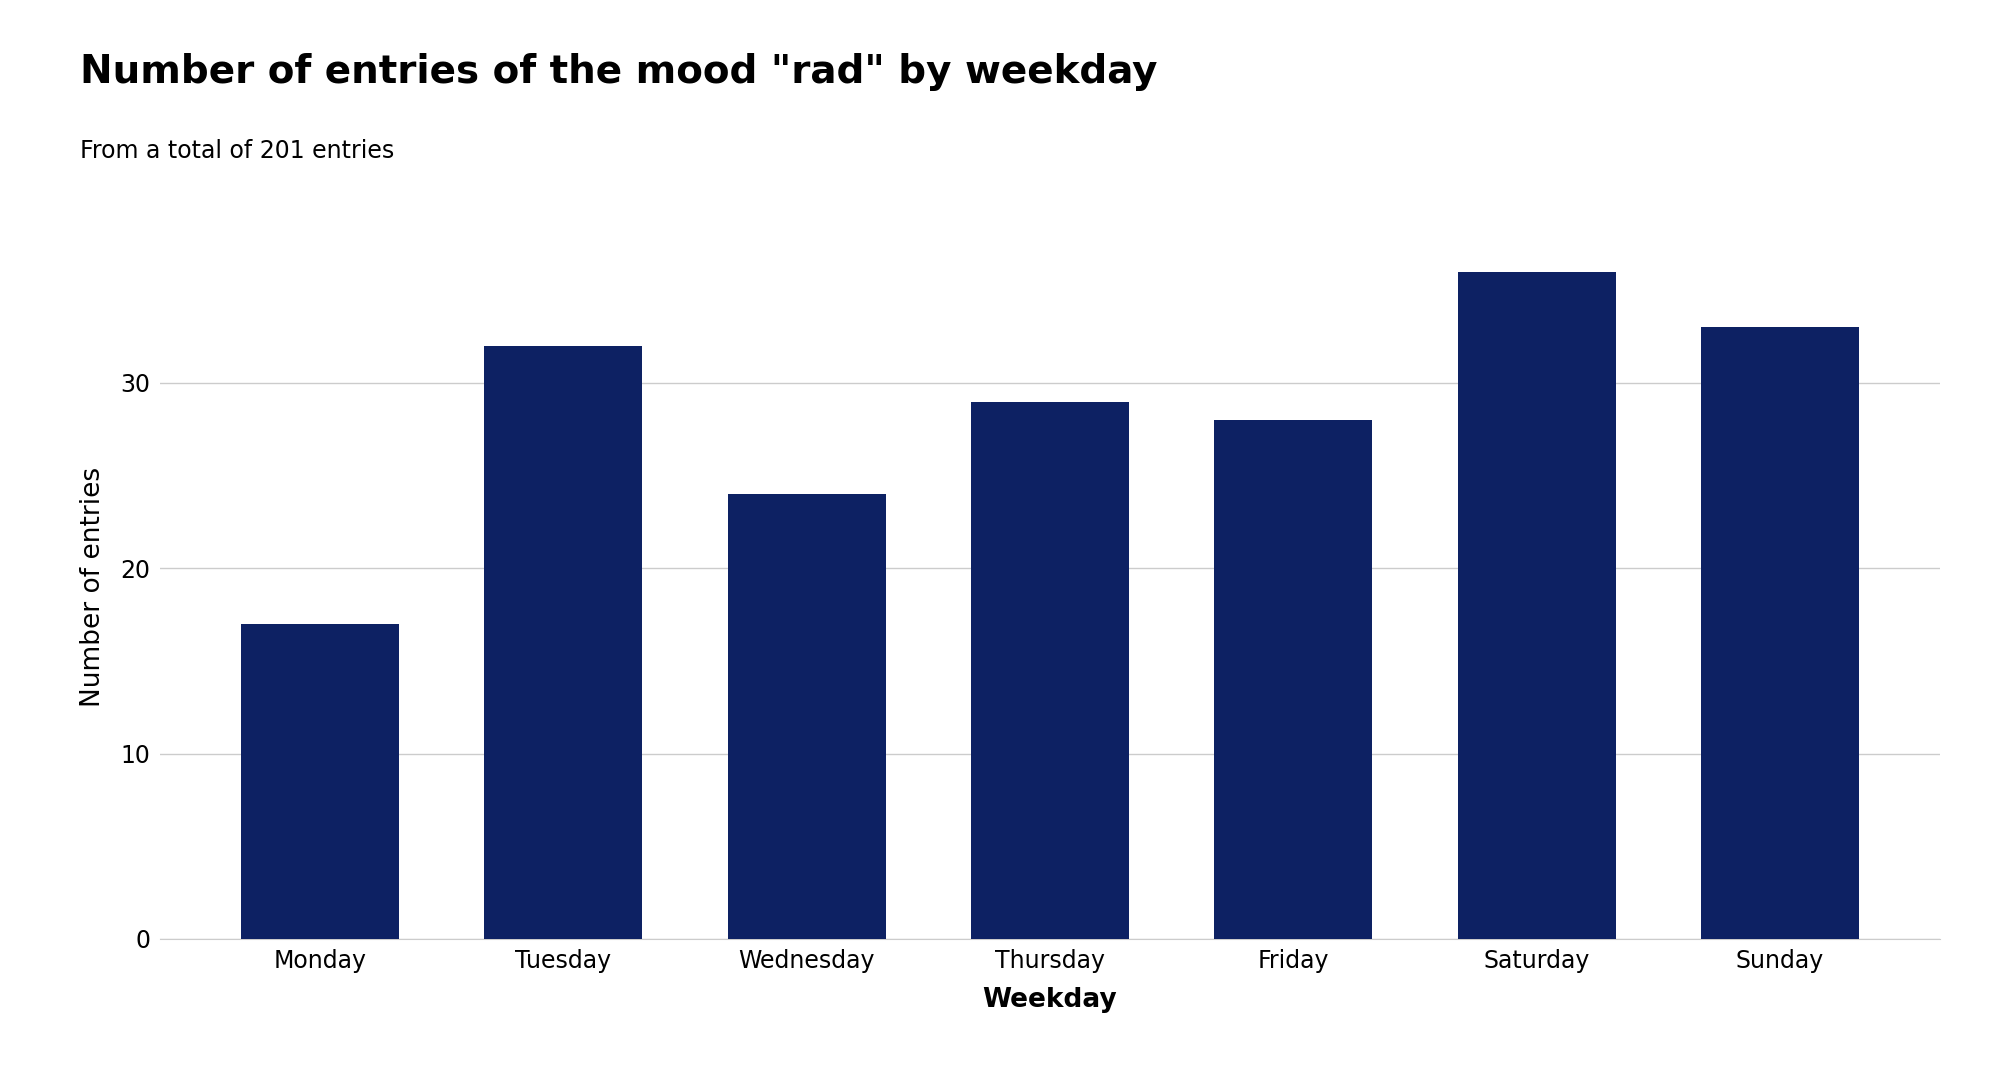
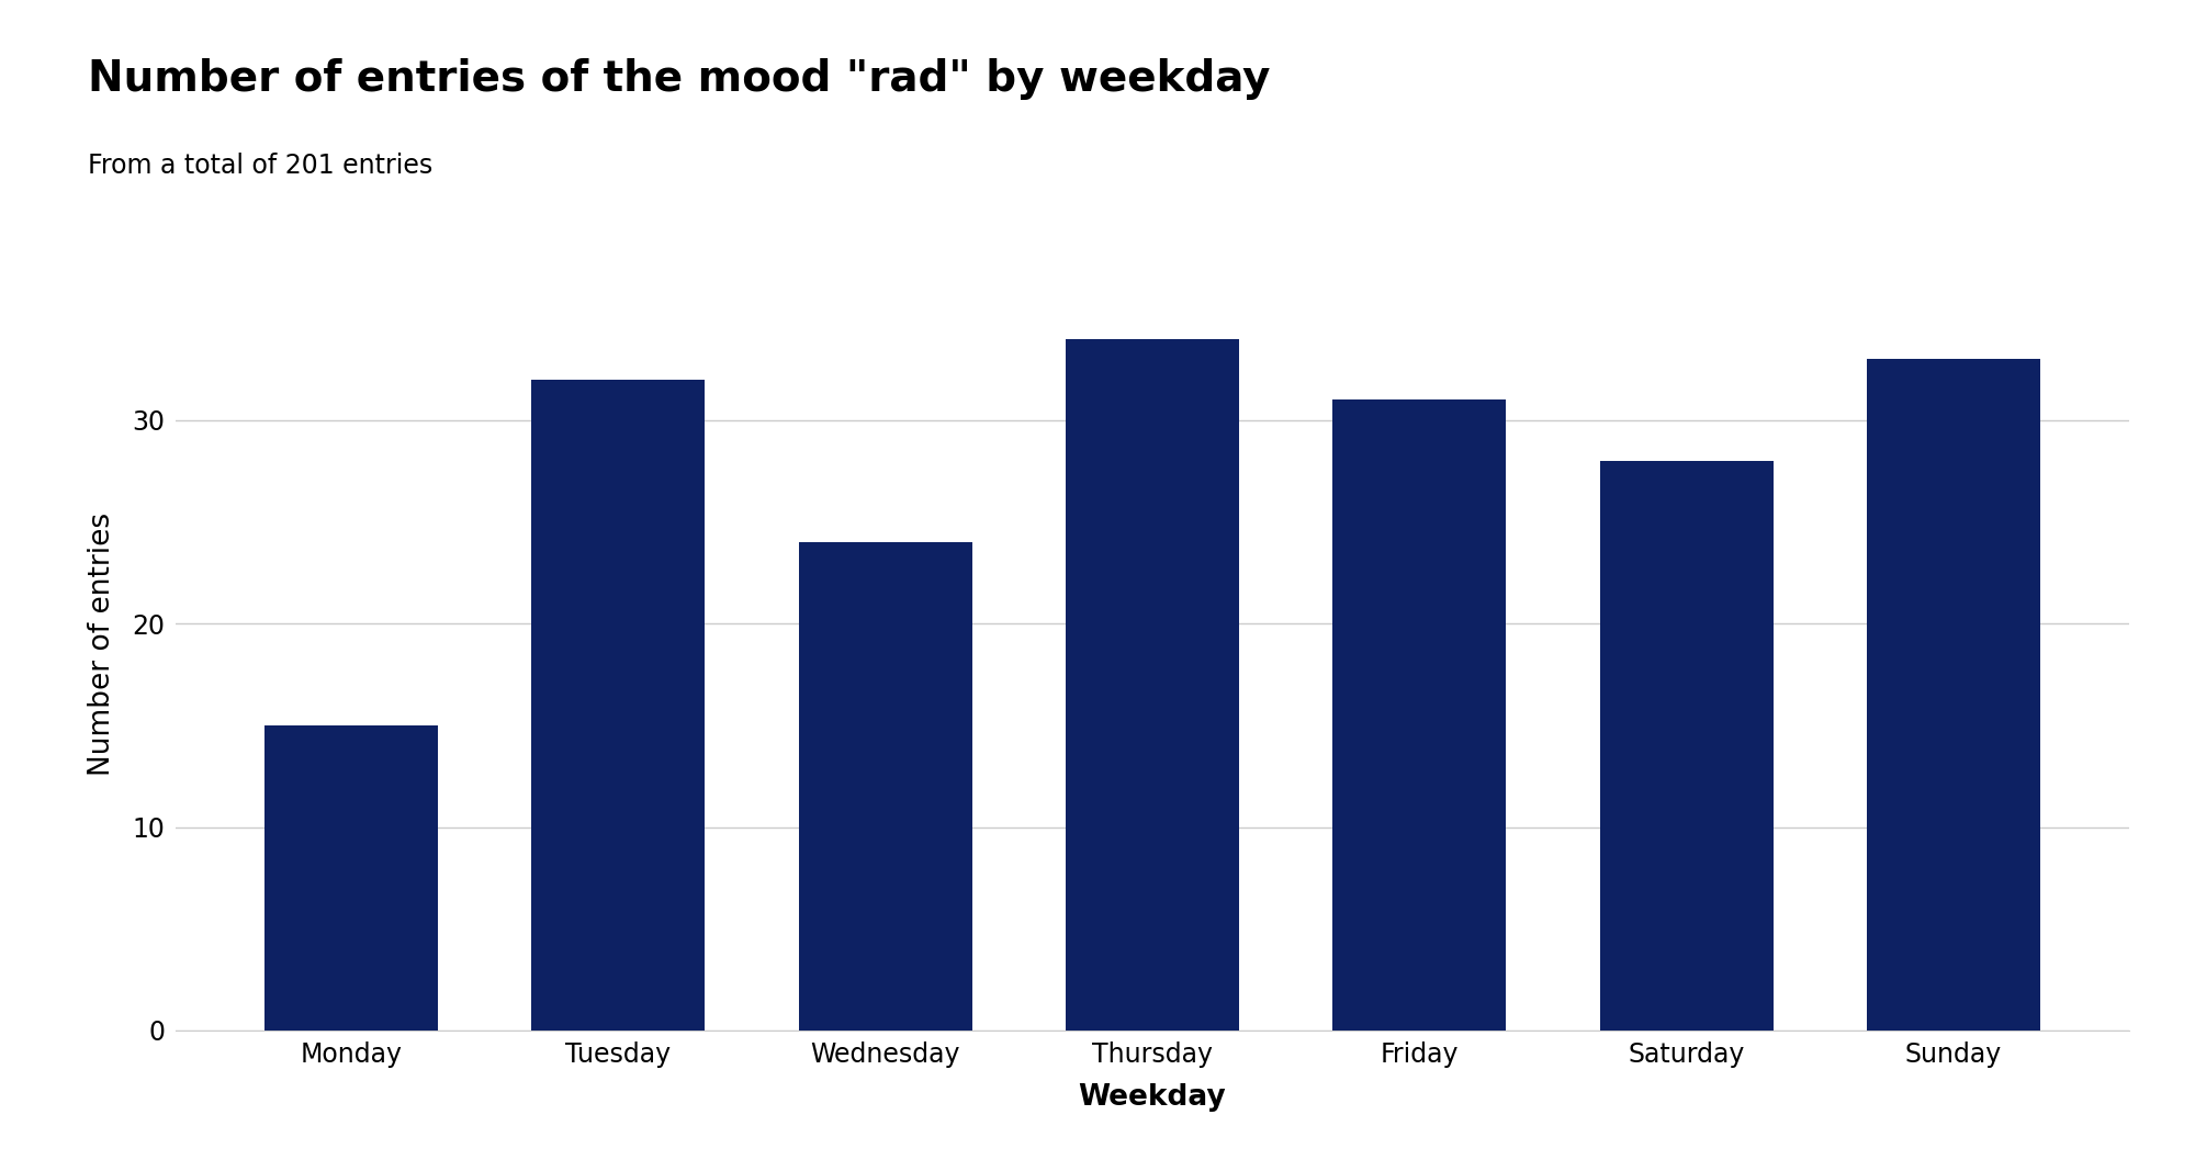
Monday: 17 -> 15
Thursday: 29 -> 34
Friday: 28 -> 31
Saturday: 36 -> 28
